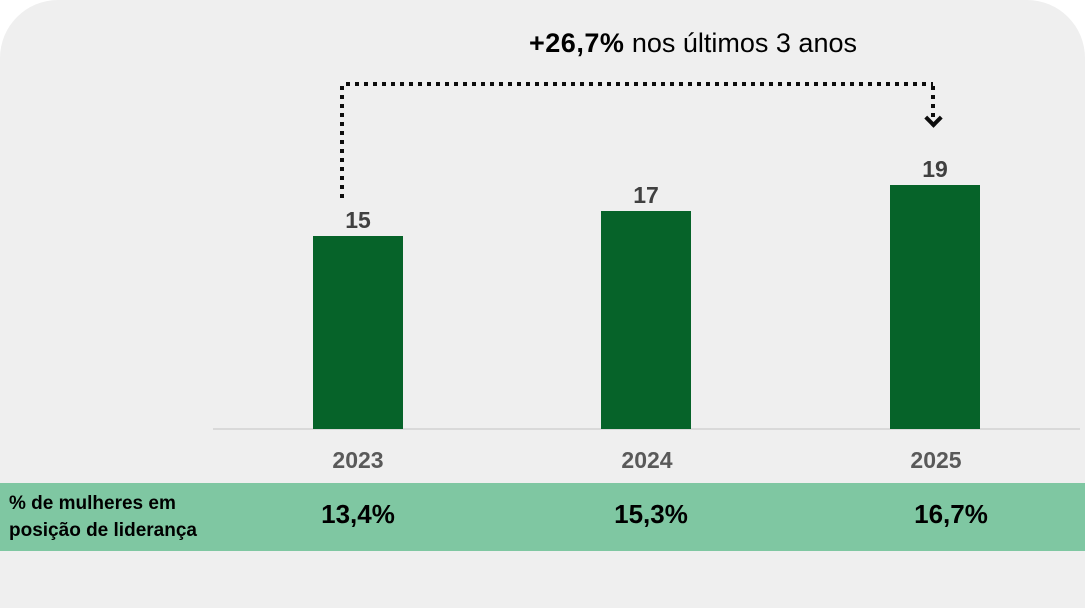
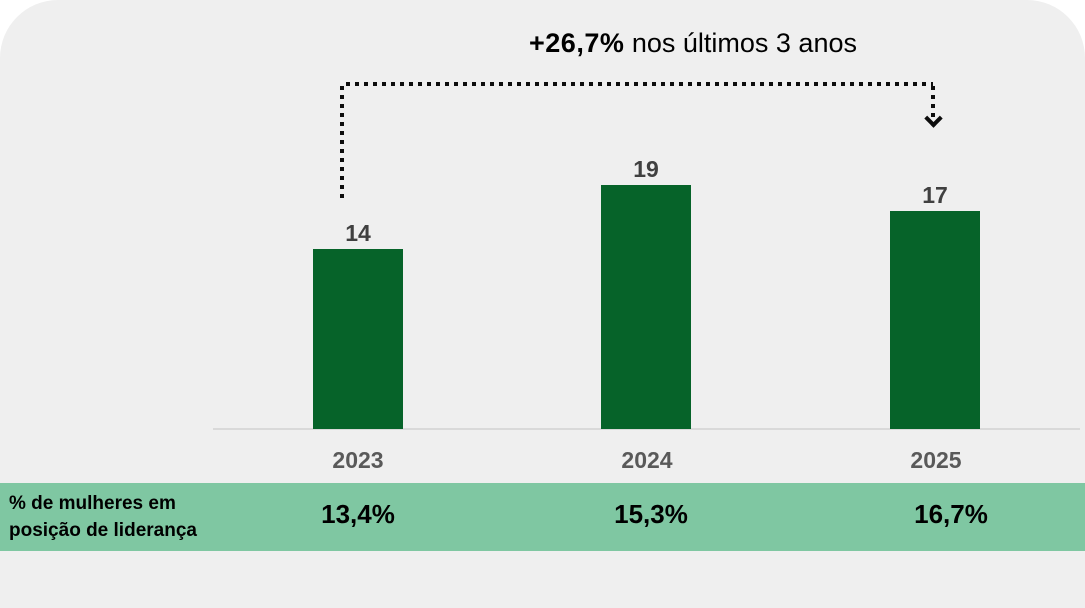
2023: 15 -> 14
2024: 17 -> 19
2025: 19 -> 17
